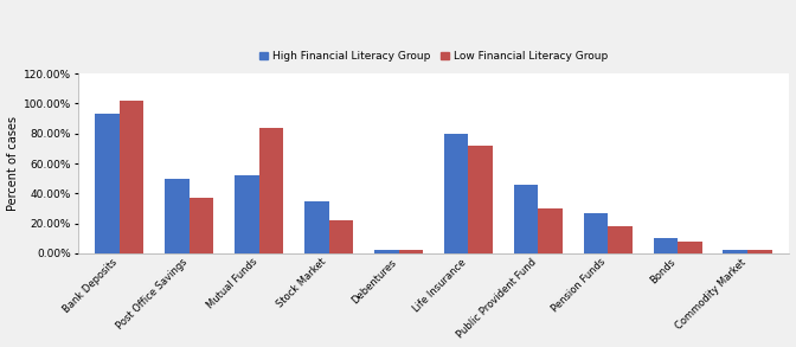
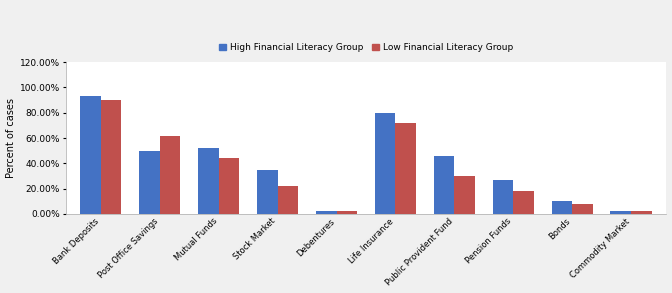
Low Financial Literacy Group/Bank Deposits: 102% -> 90%
Low Financial Literacy Group/Post Office Savings: 37% -> 62%
Low Financial Literacy Group/Mutual Funds: 84% -> 44%
